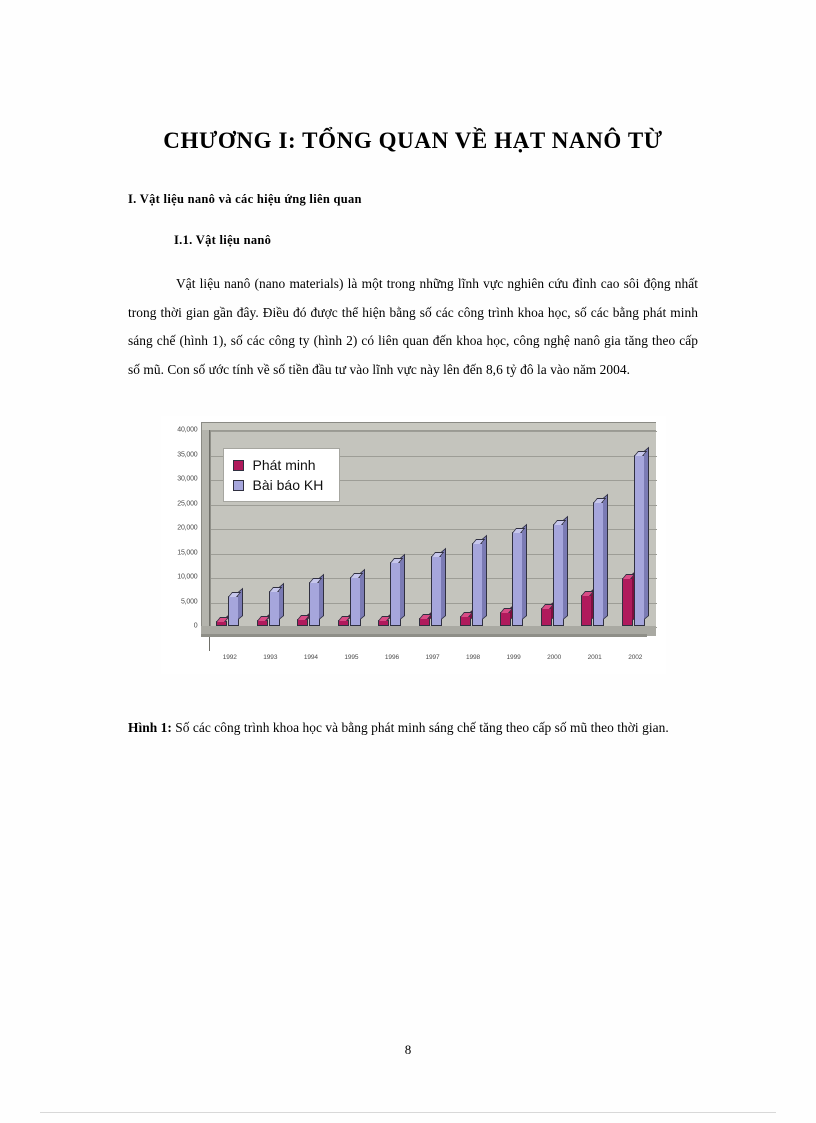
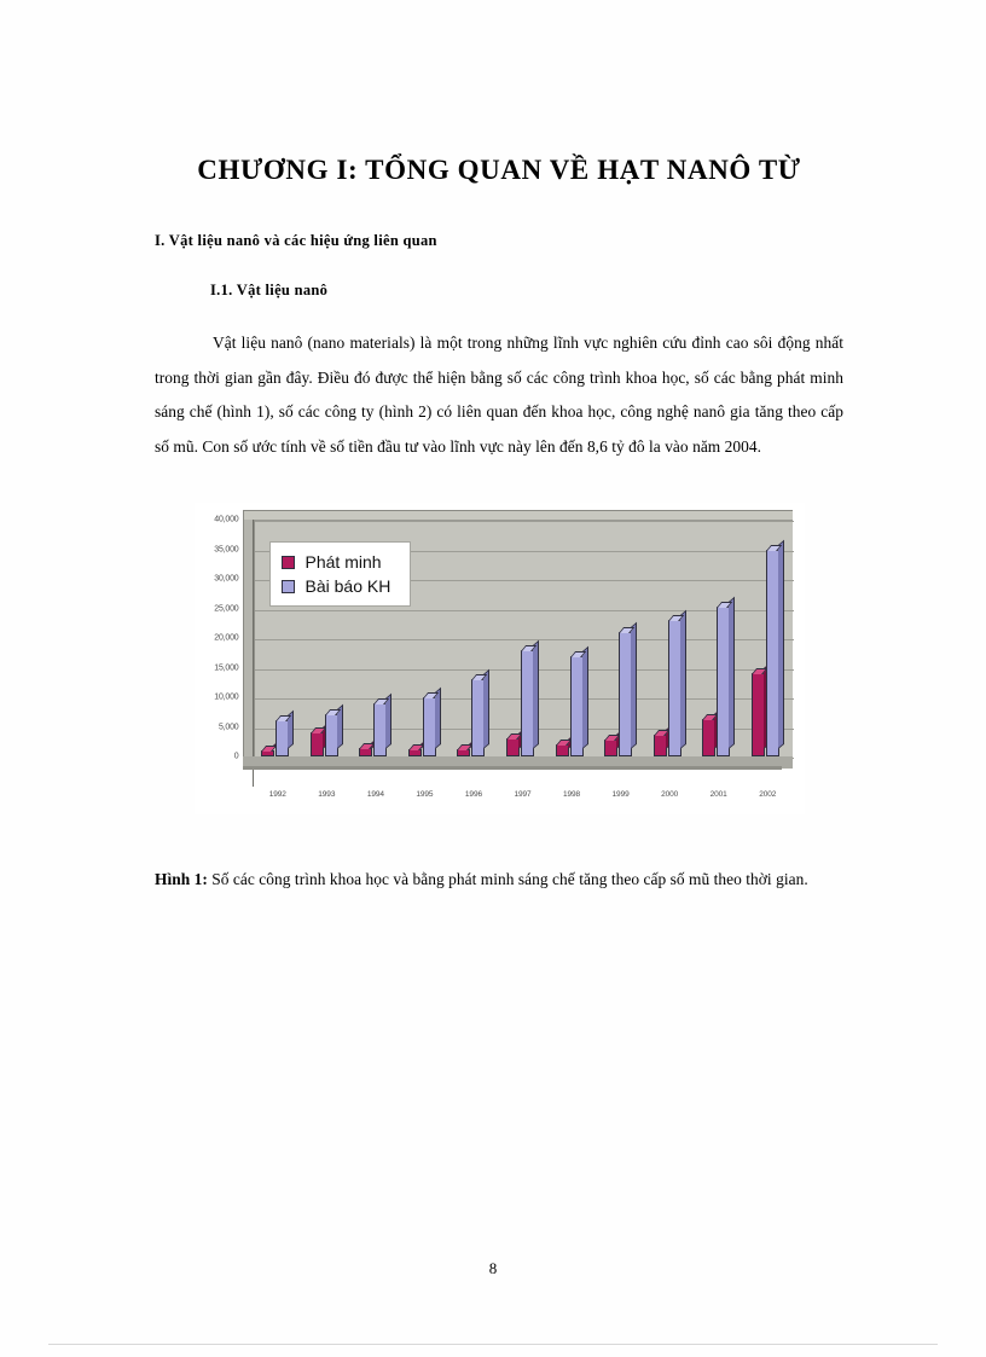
Phát minh/1993: 1000 -> 4000
Phát minh/1997: 2000 -> 3000
Bài báo KH/1997: 14000 -> 18000
Bài báo KH/1999: 19000 -> 21000
Bài báo KH/2000: 21000 -> 23000
Phát minh/2002: 10000 -> 14000
